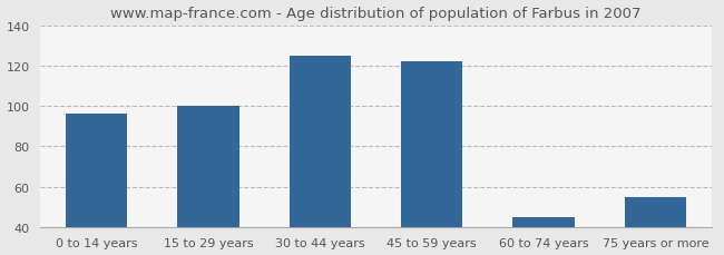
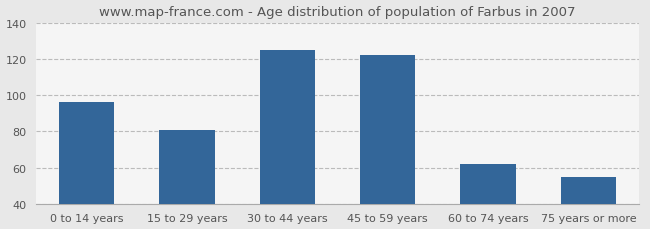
15 to 29 years: 100 -> 81
60 to 74 years: 45 -> 62
